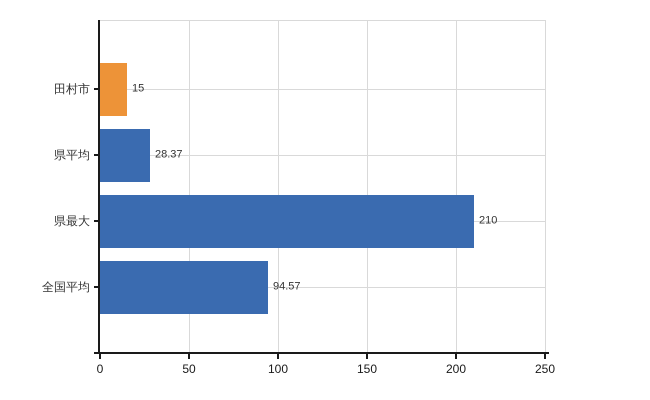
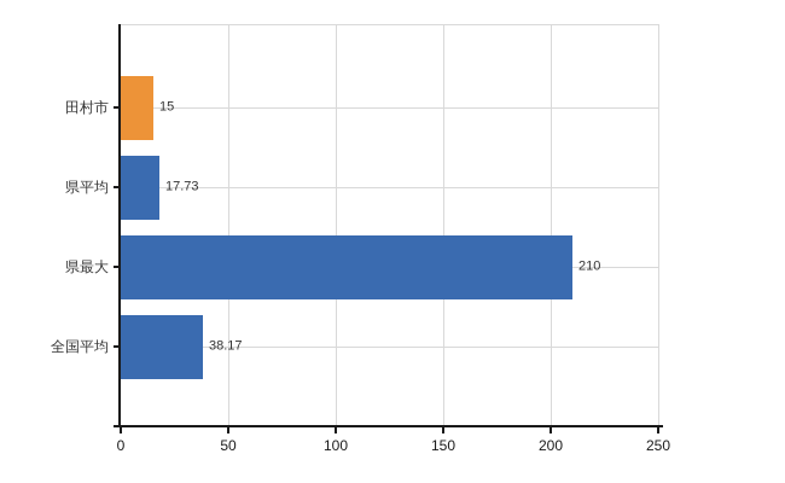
県平均: 28.37 -> 17.73
全国平均: 94.57 -> 38.17
